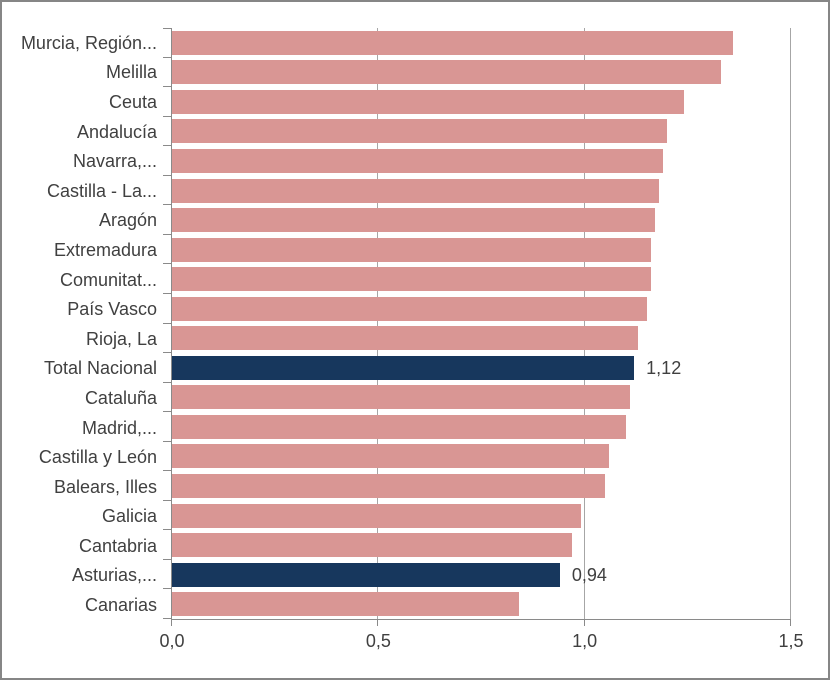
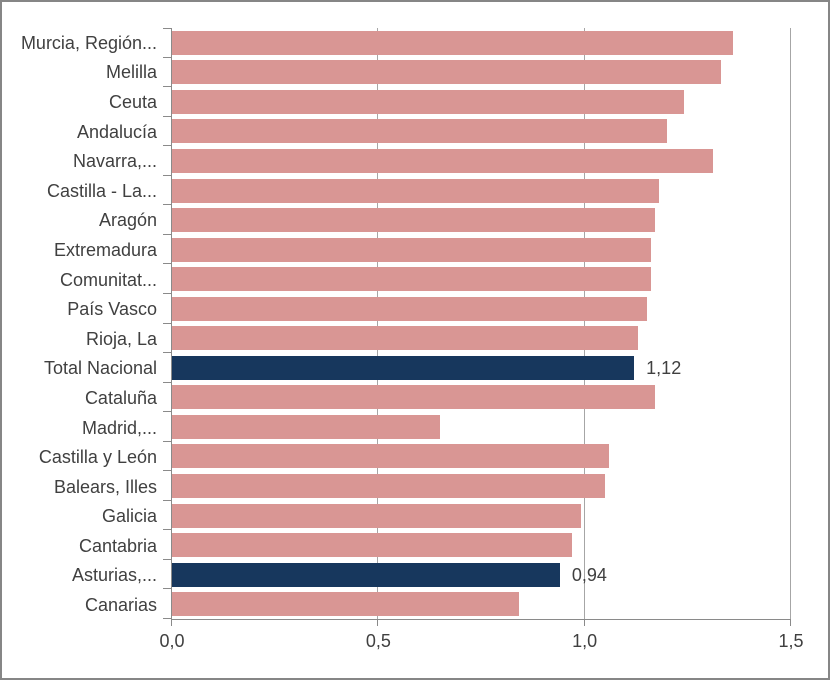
Navarra,...: 1,19 -> 1,31
Cataluña: 1,11 -> 1,17
Madrid,...: 1,10 -> 0,65
